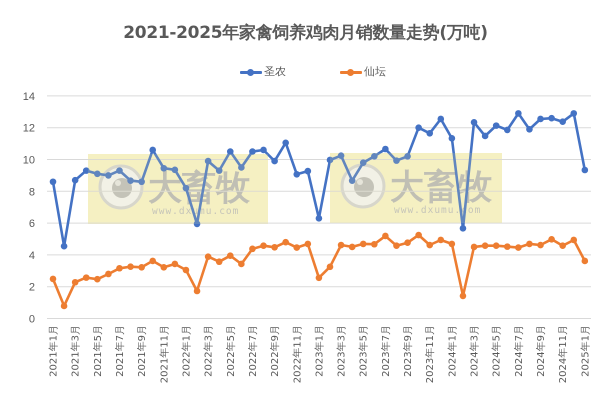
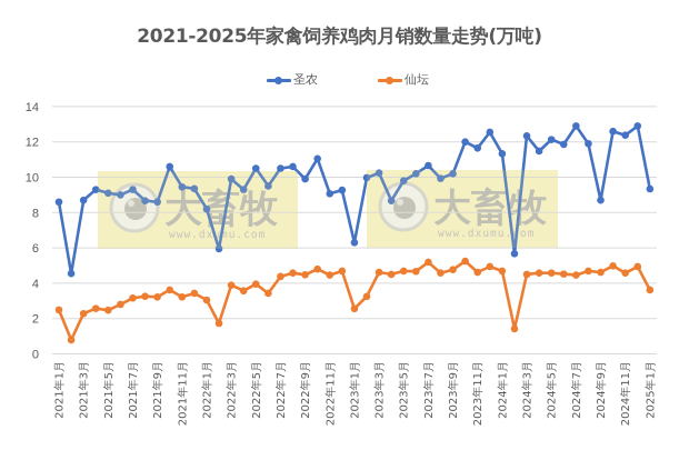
圣农/2024年9月: 12.6 -> 8.7
